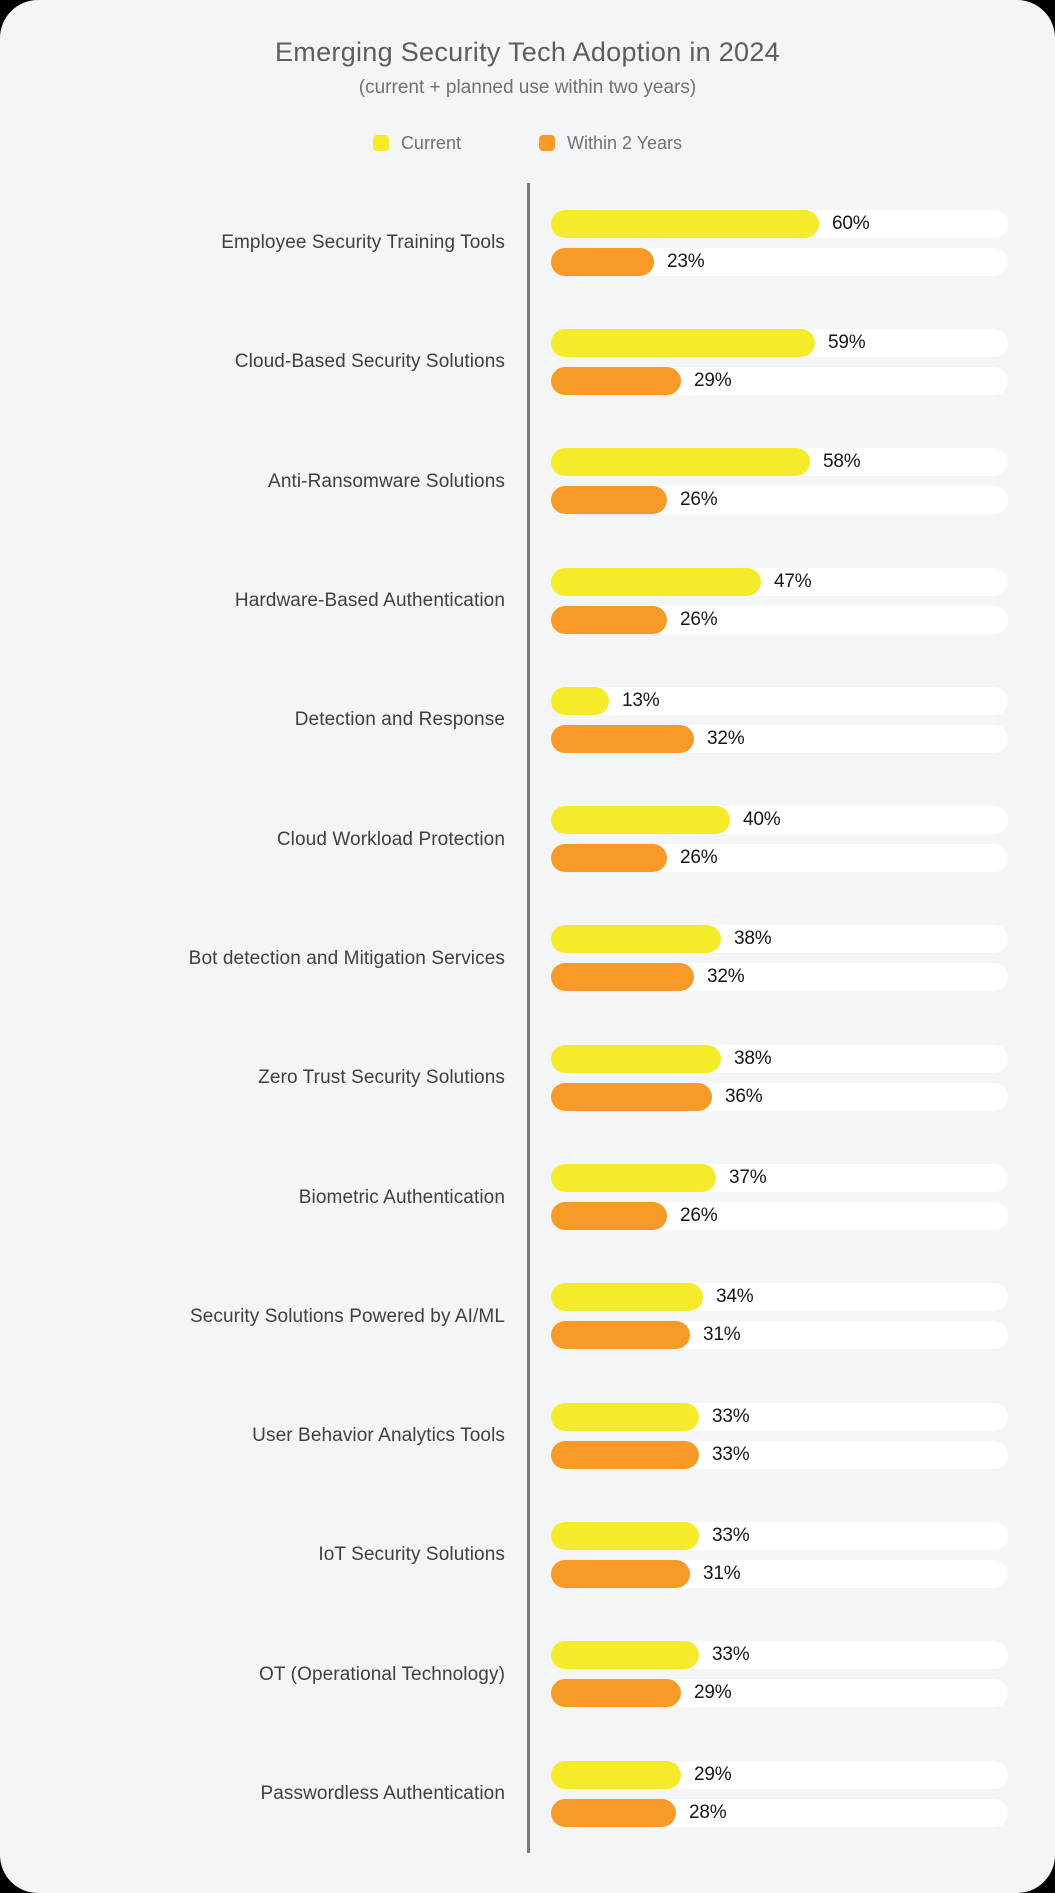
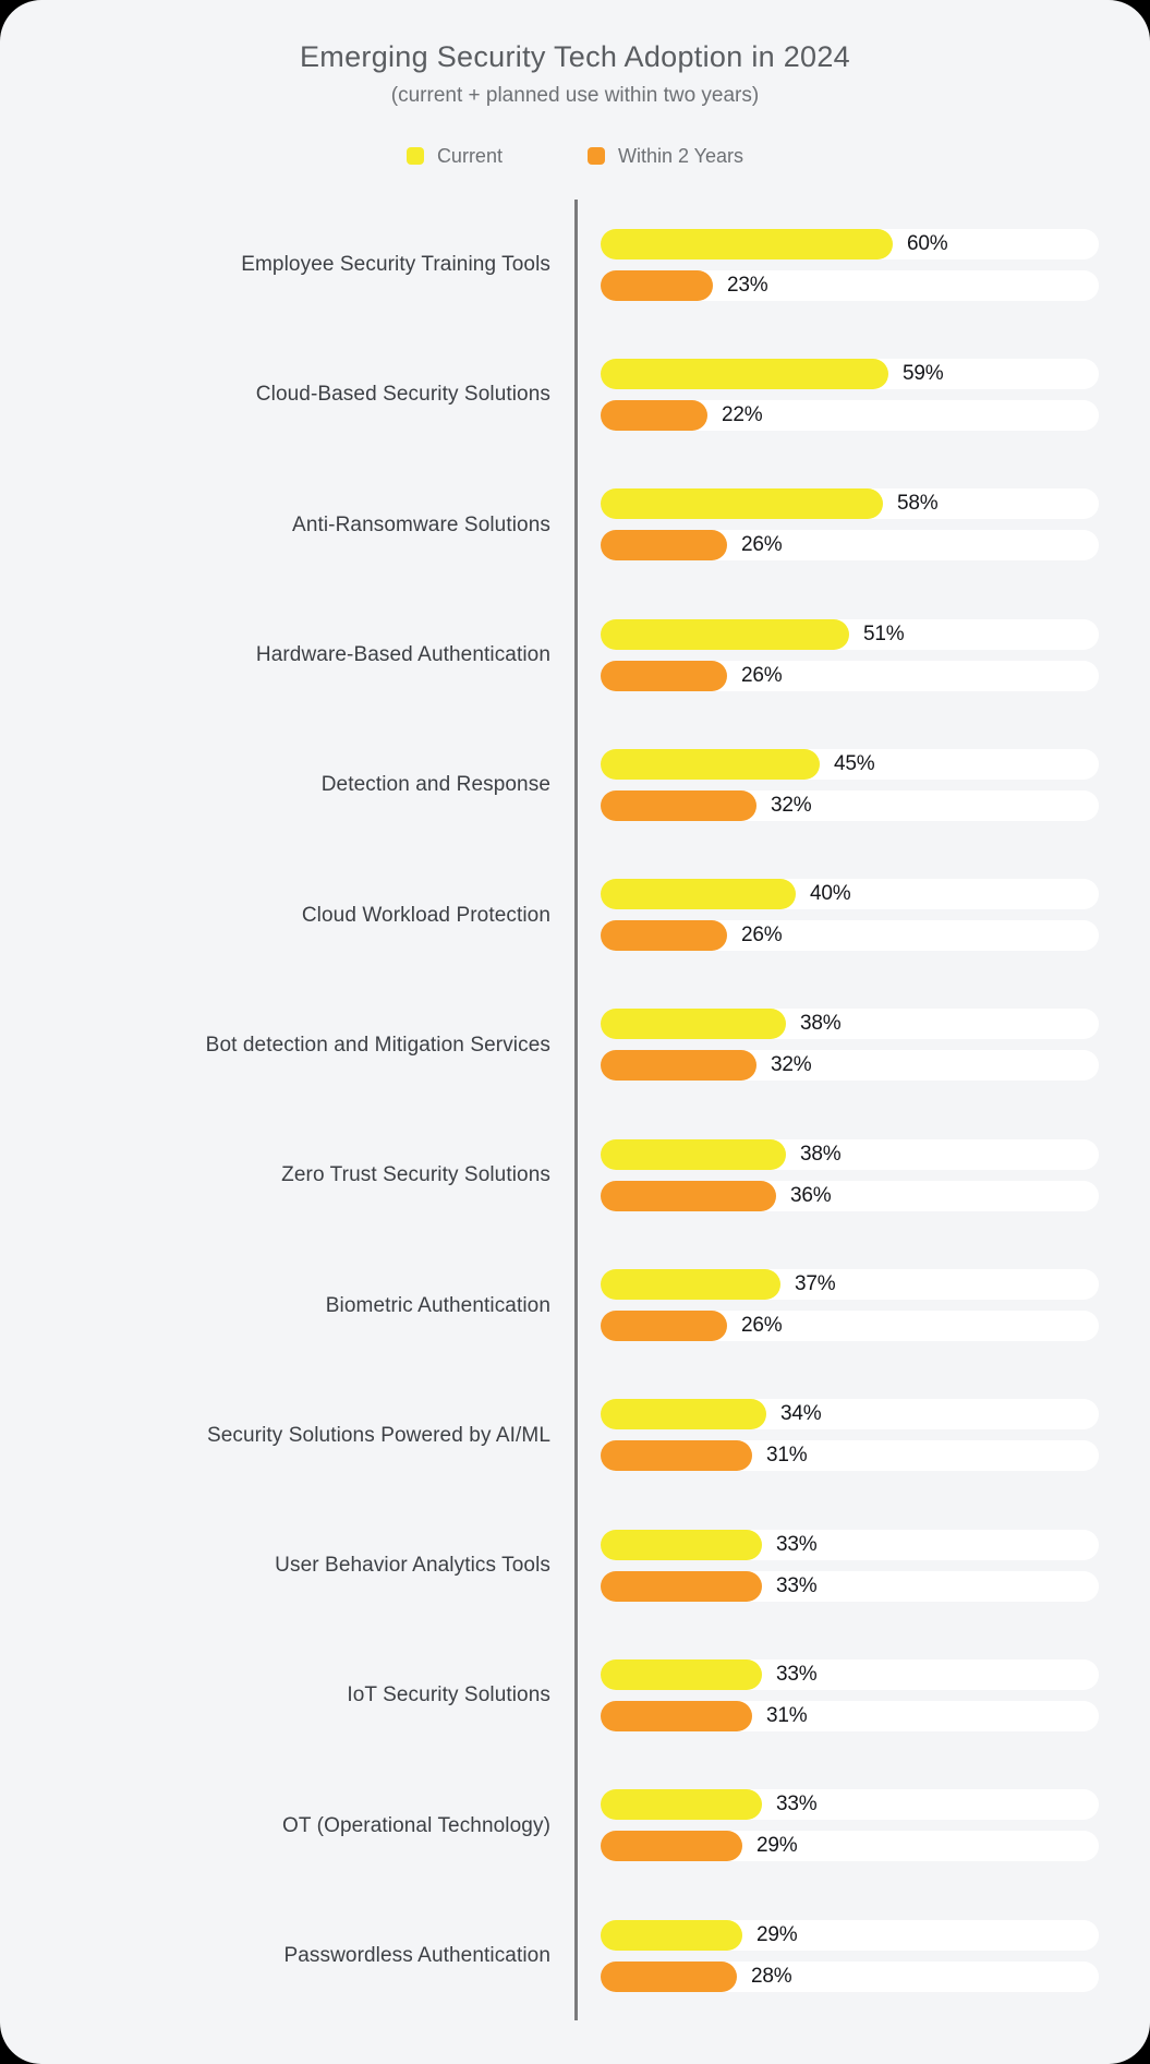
Within 2 Years/Cloud-Based Security Solutions: 29% -> 22%
Current/Hardware-Based Authentication: 47% -> 51%
Current/Detection and Response: 13% -> 45%
